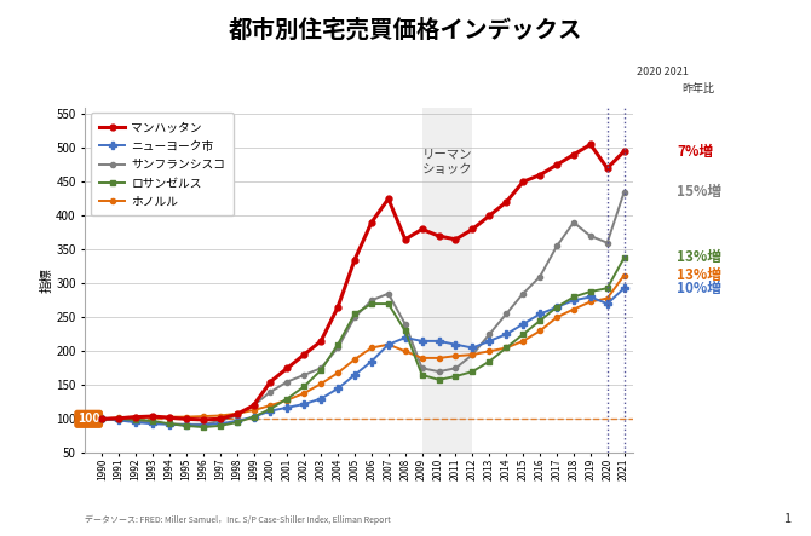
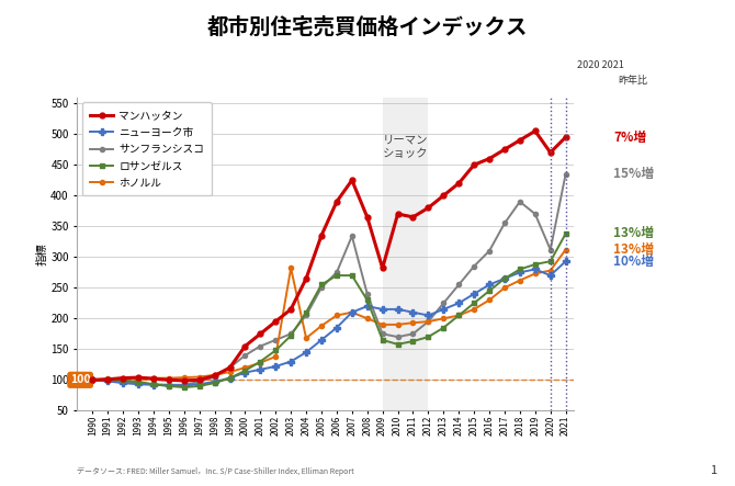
ホノルル/2003: 152 -> 282
サンフランシスコ/2007: 285 -> 334
マンハッタン/2009: 380 -> 282
サンフランシスコ/2020: 360 -> 312
